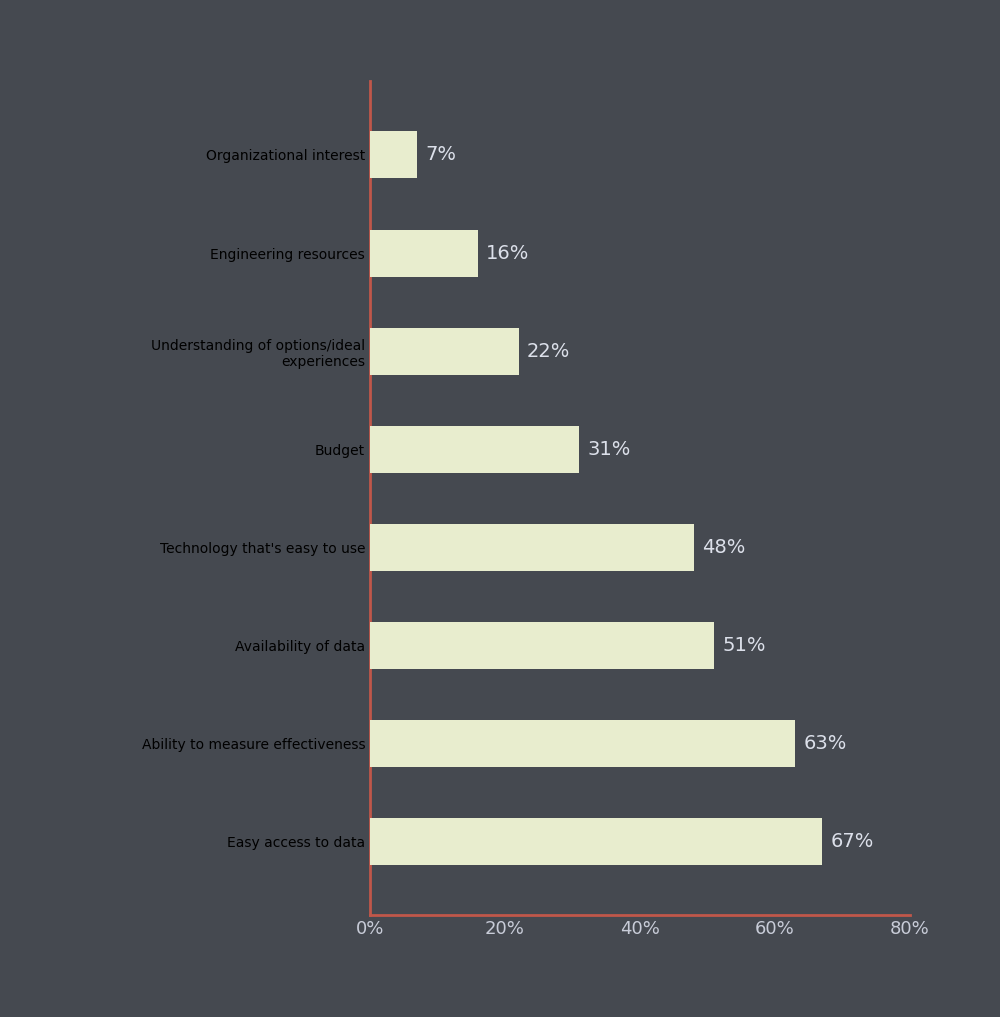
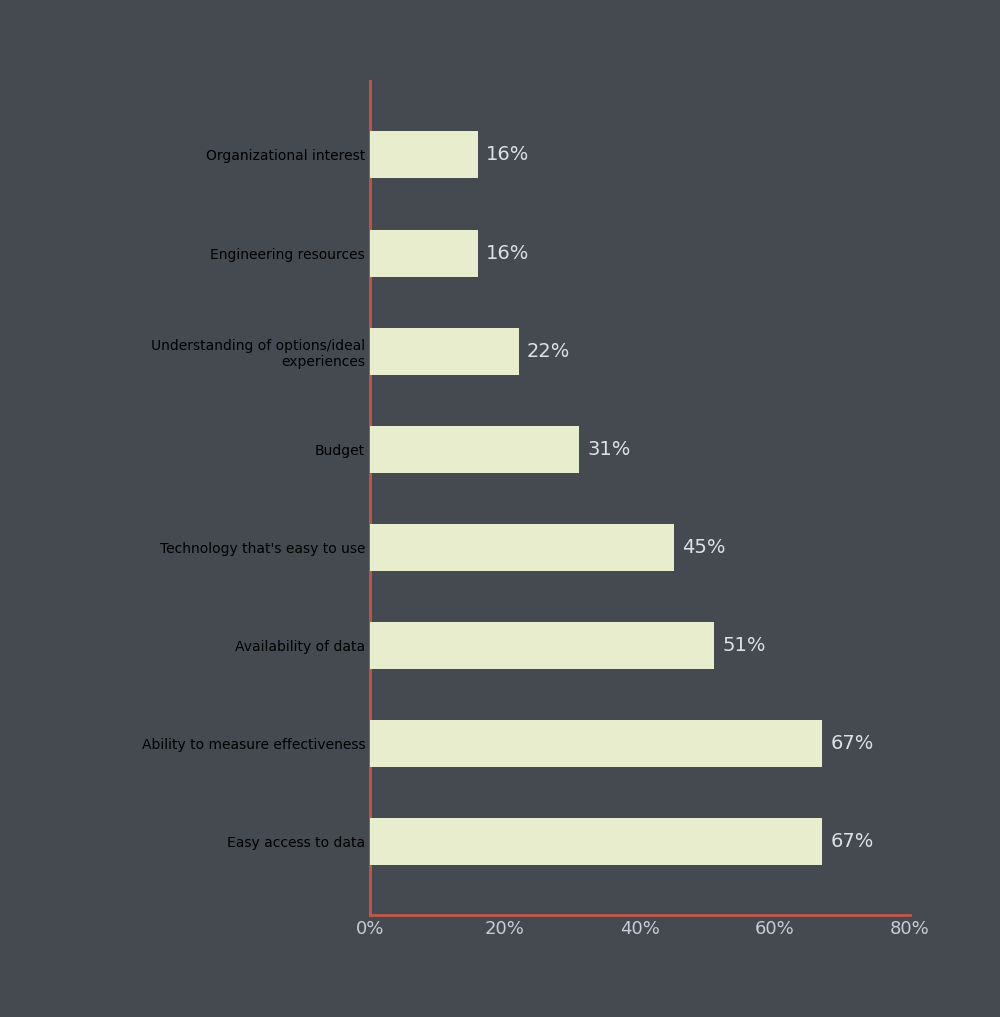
Organizational interest: 7% -> 16%
Technology that's easy to use: 48% -> 45%
Ability to measure effectiveness: 63% -> 67%
